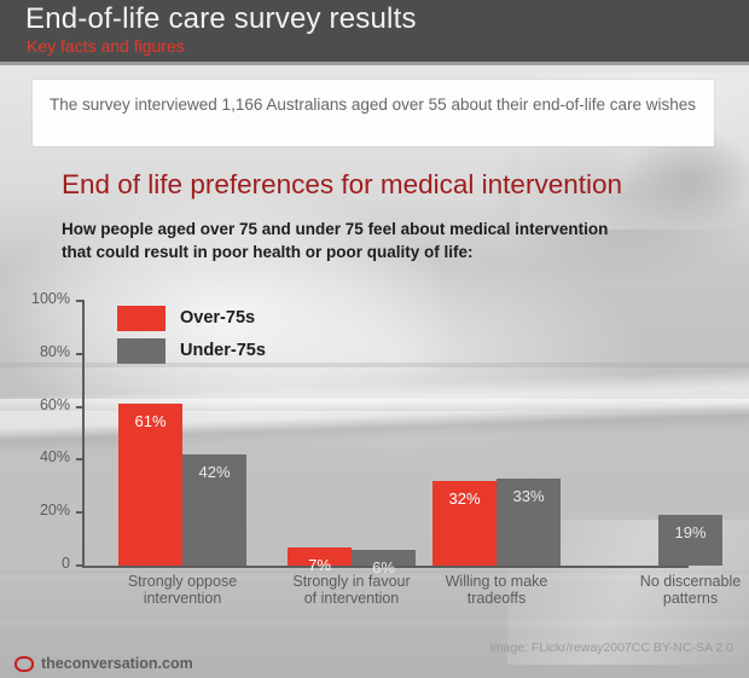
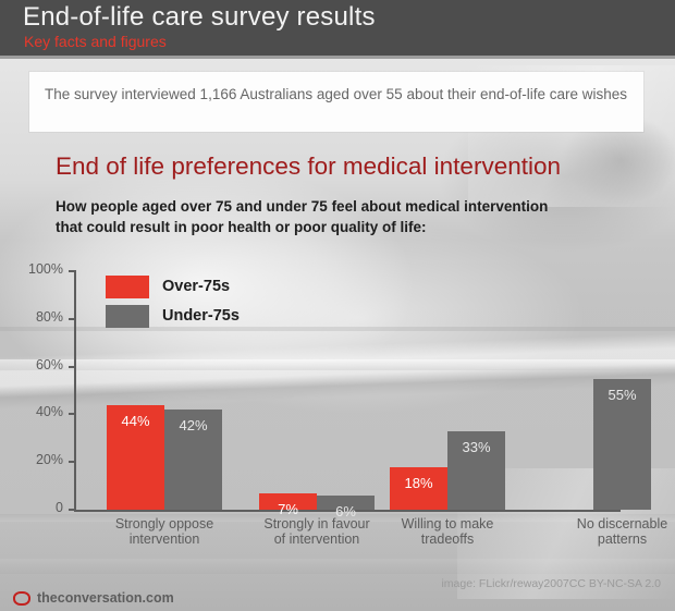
Over-75s/Strongly oppose intervention: 61% -> 44%
Over-75s/Willing to make tradeoffs: 32% -> 18%
Under-75s/No discernable patterns: 19% -> 55%
